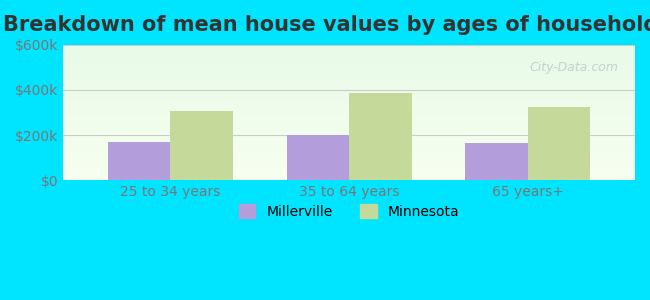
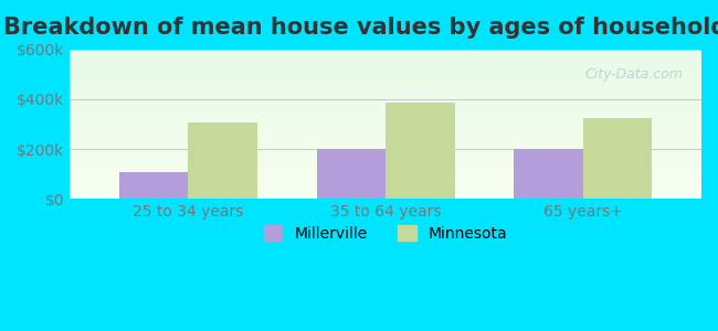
Millerville/25 to 34 years: $170k -> $105k
Millerville/65 years+: $165k -> $200k
